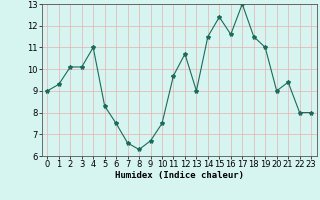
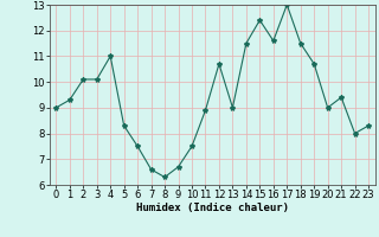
11: 9.7 -> 8.9
19: 11.0 -> 10.7
23: 8.0 -> 8.3
